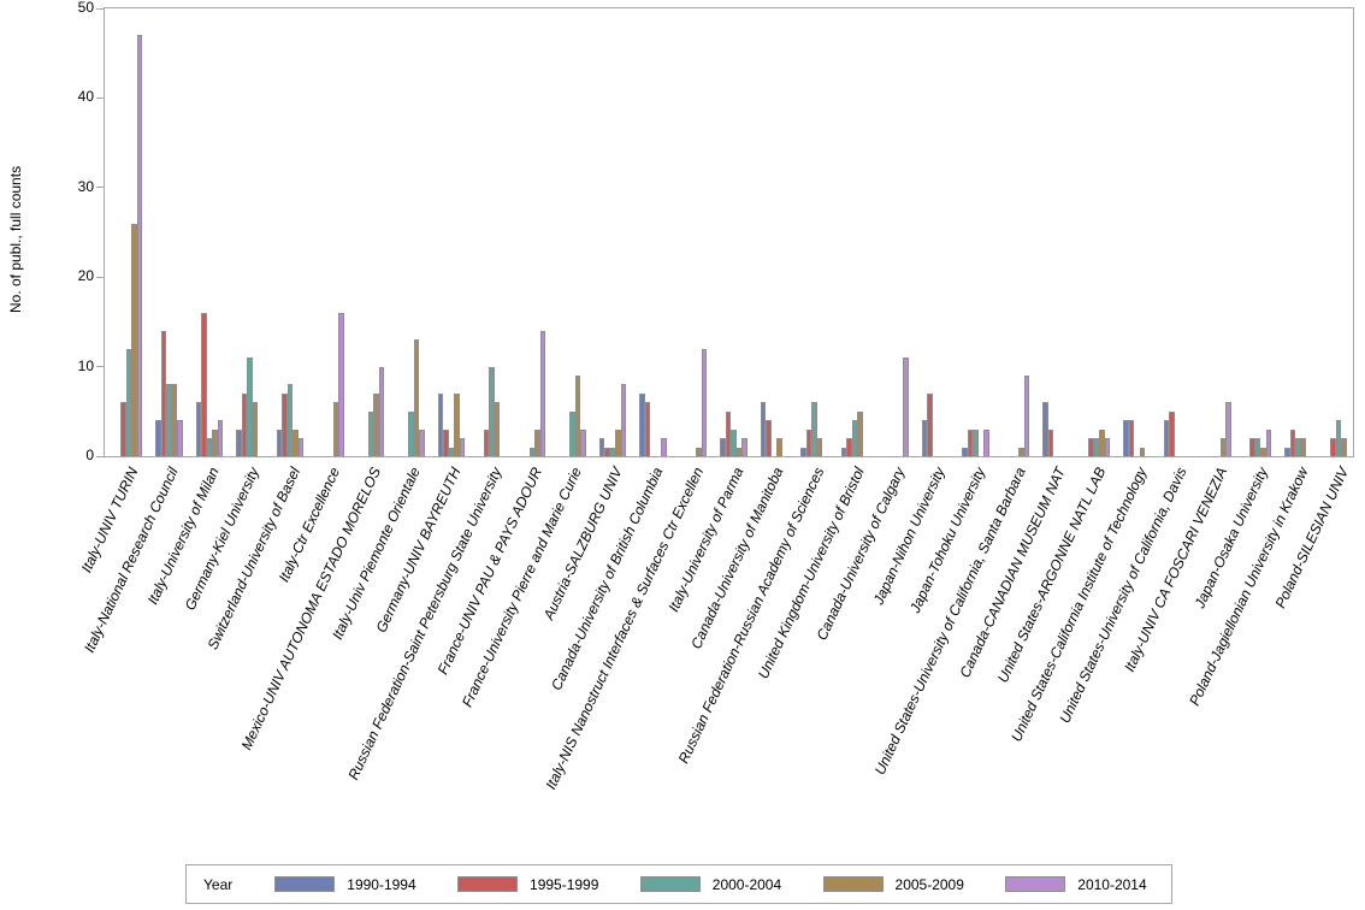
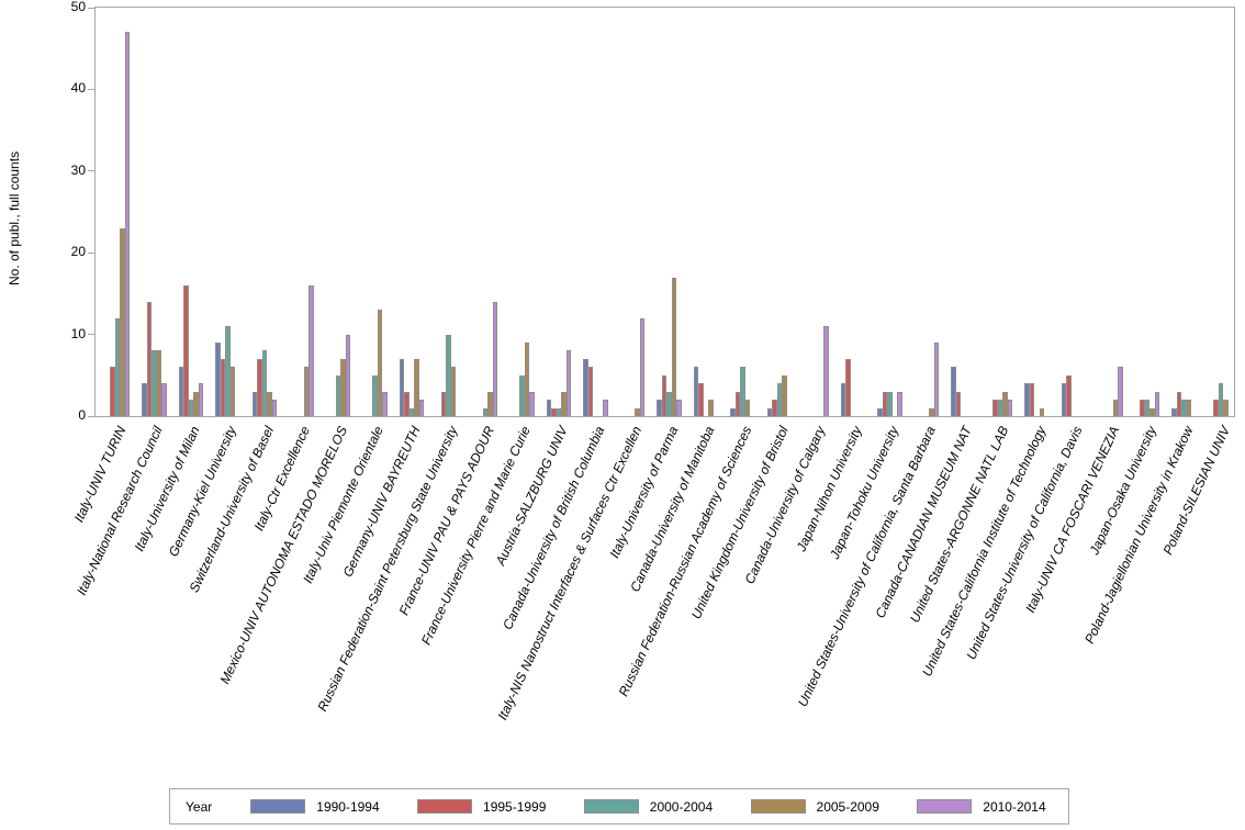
2005-2009/Italy-UNIV TURIN: 26 -> 23
1990-1994/Germany-Kiel University: 3 -> 9
2005-2009/Italy-University of Parma: 1 -> 17
